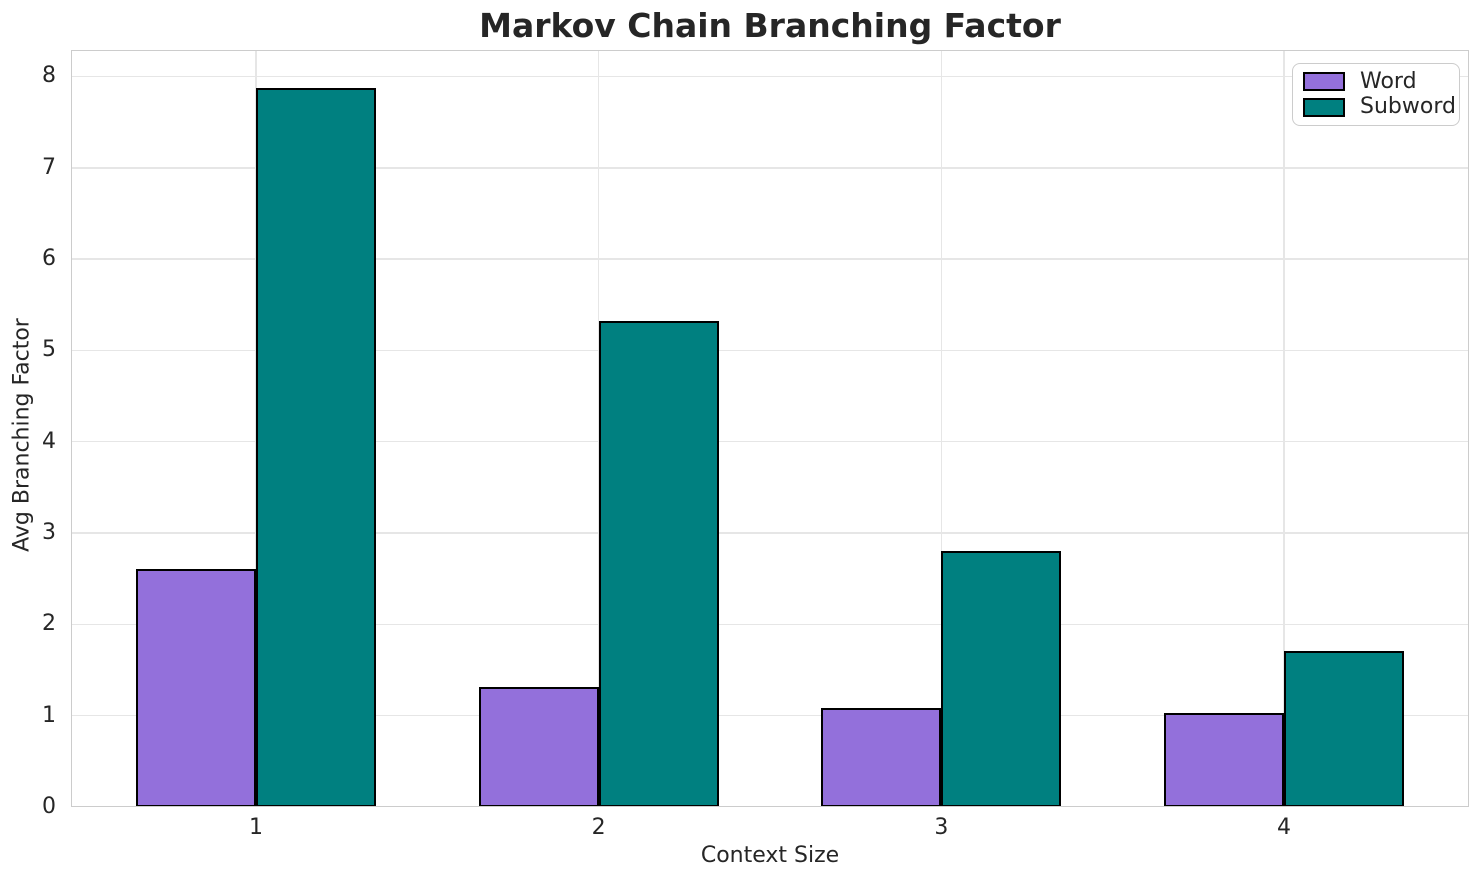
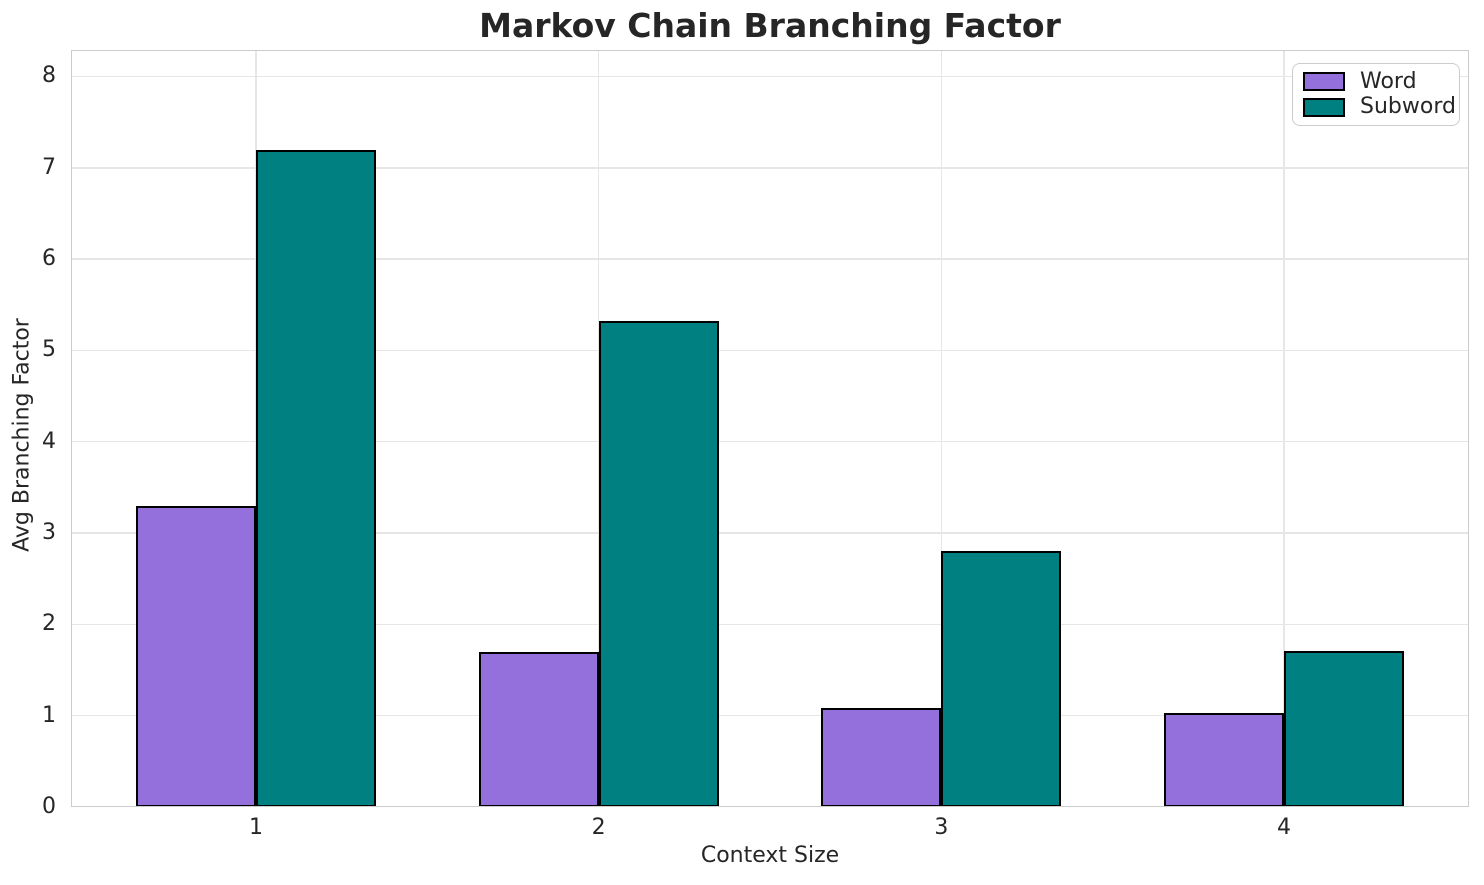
Word/1: 2.6 -> 3.3
Subword/1: 7.9 -> 7.2
Word/2: 1.3 -> 1.7
